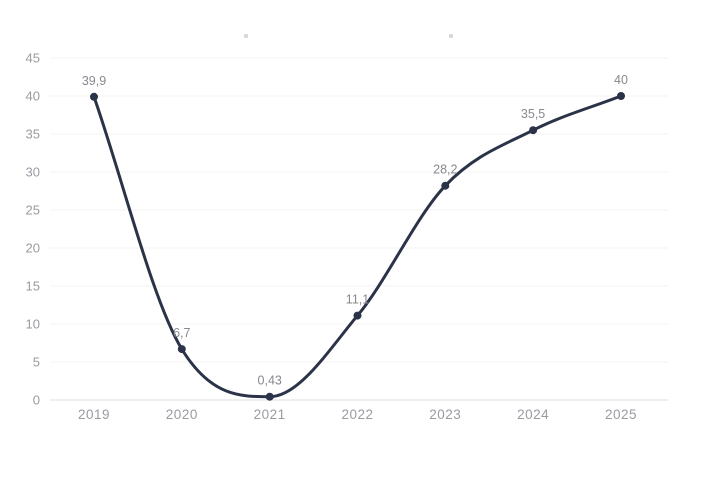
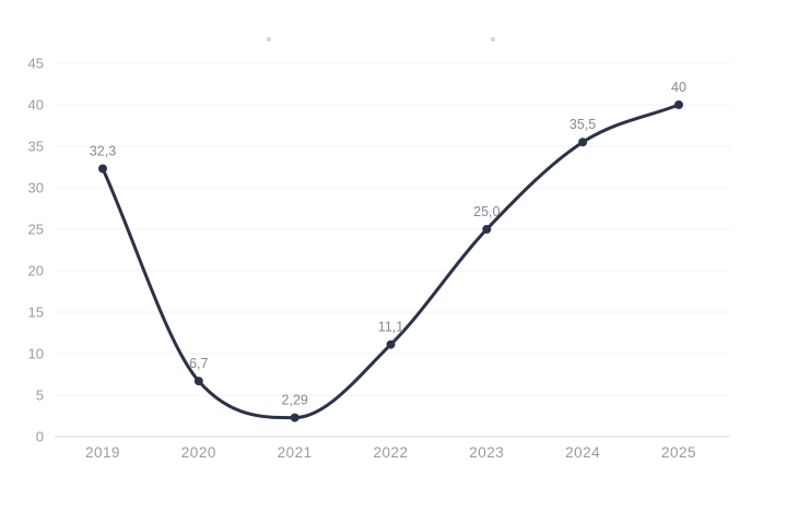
2019: 39,9 -> 32,3
2021: 0,43 -> 2,29
2023: 28,2 -> 25,0
